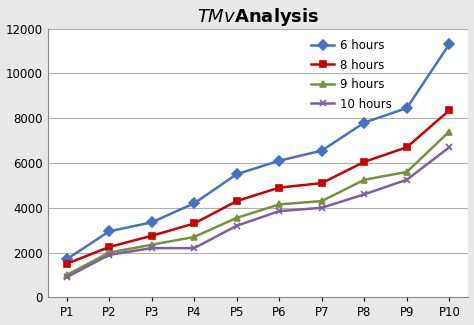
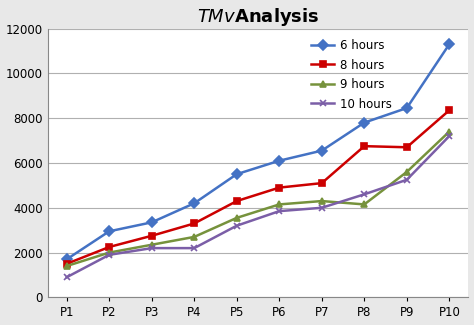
9 hours/P1: 1000 -> 1400
8 hours/P8: 6050 -> 6750
9 hours/P8: 5250 -> 4150
10 hours/P10: 6700 -> 7200
